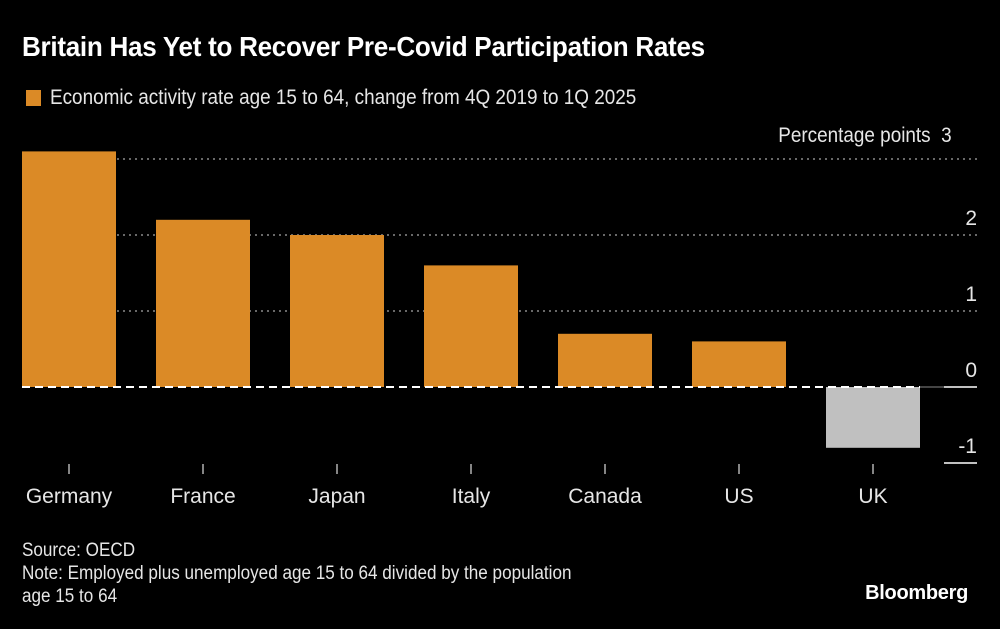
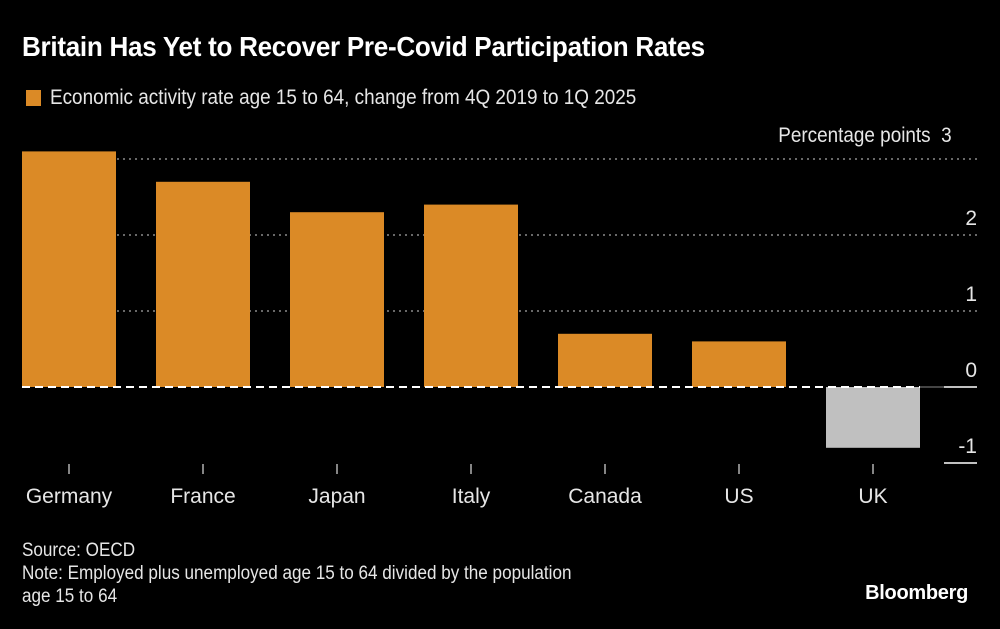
France: 2.2 -> 2.7
Japan: 2.0 -> 2.3
Italy: 1.6 -> 2.4
